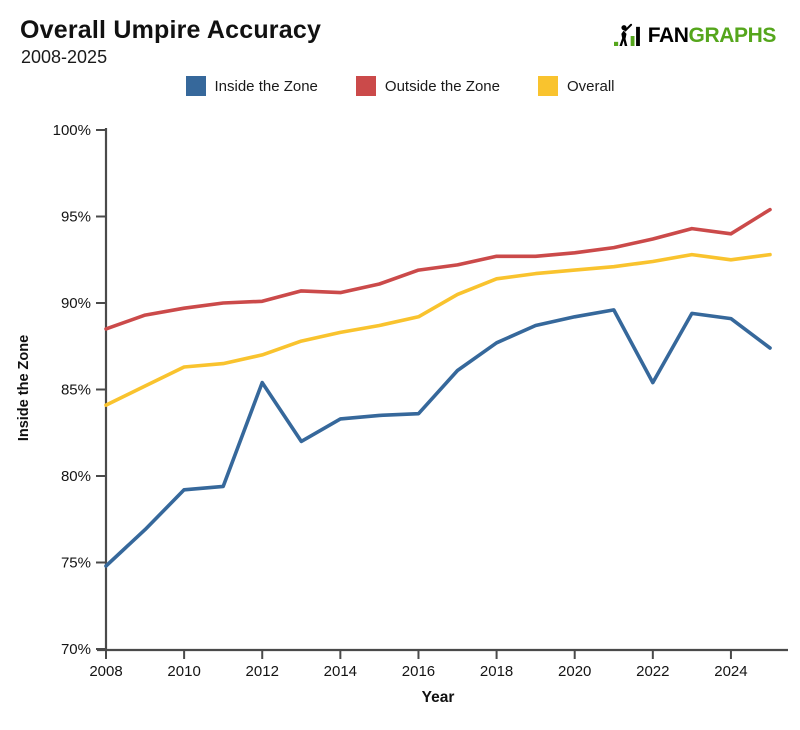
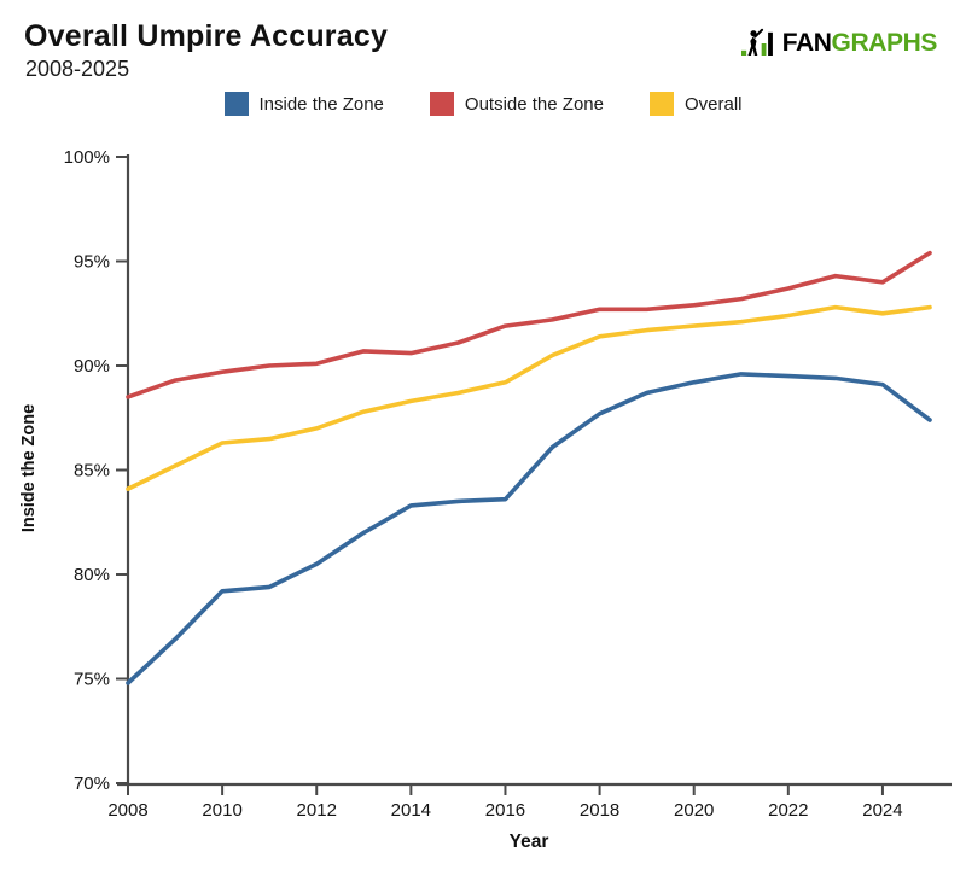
Inside the Zone/2012: 85.4% -> 80.5%
Inside the Zone/2022: 85.4% -> 89.5%
